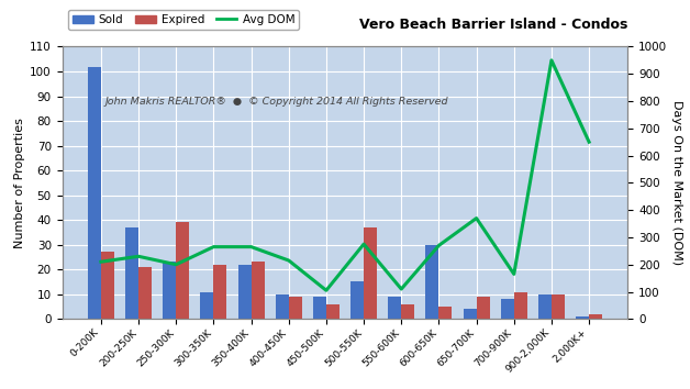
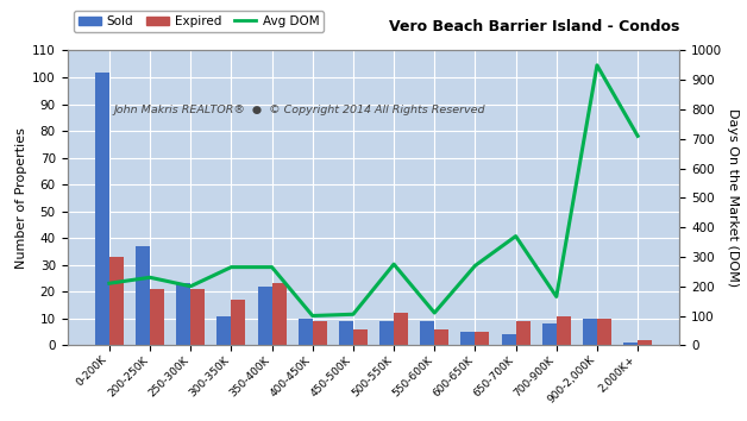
Expired/0-200K: 27 -> 33
Expired/250-300K: 39 -> 21
Expired/300-350K: 22 -> 17
Avg DOM/400-450K: 215 -> 100
Sold/500-550K: 15 -> 9
Expired/500-550K: 37 -> 12
Sold/600-650K: 30 -> 5
Avg DOM/2,000K+: 650 -> 710
